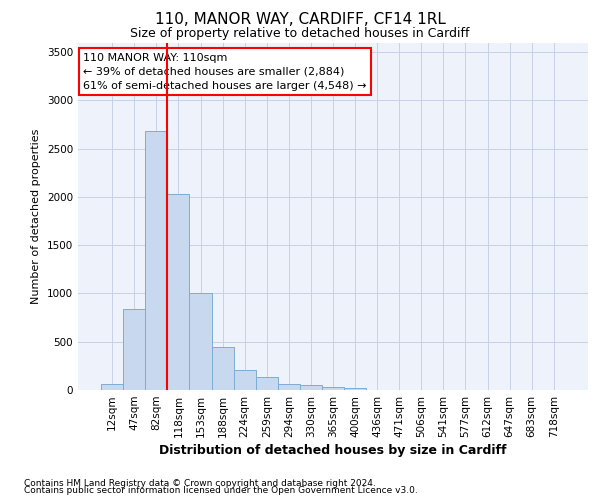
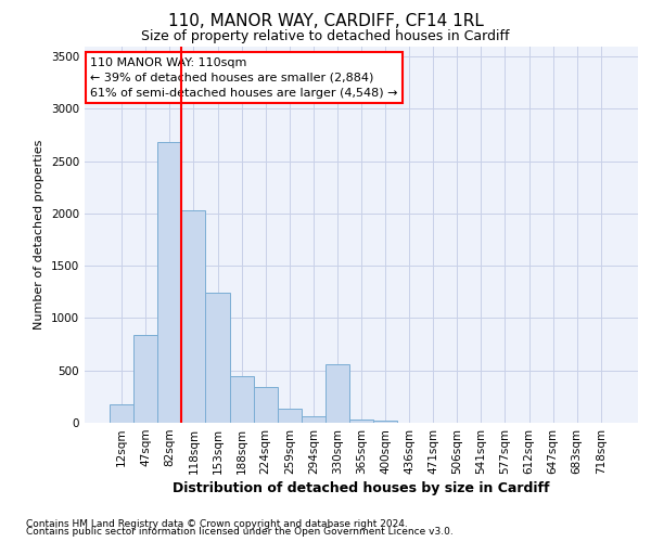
12sqm: 60 -> 180
153sqm: 1000 -> 1240
224sqm: 200 -> 340
330sqm: 60 -> 560
